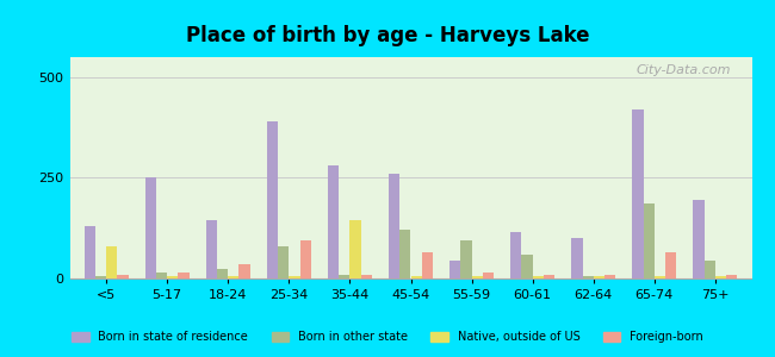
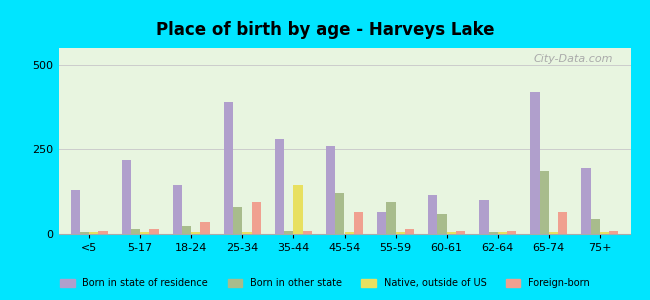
Native, outside of US/<5: 80 -> 5
Born in state of residence/5-17: 250 -> 220
Born in state of residence/55-59: 45 -> 65
